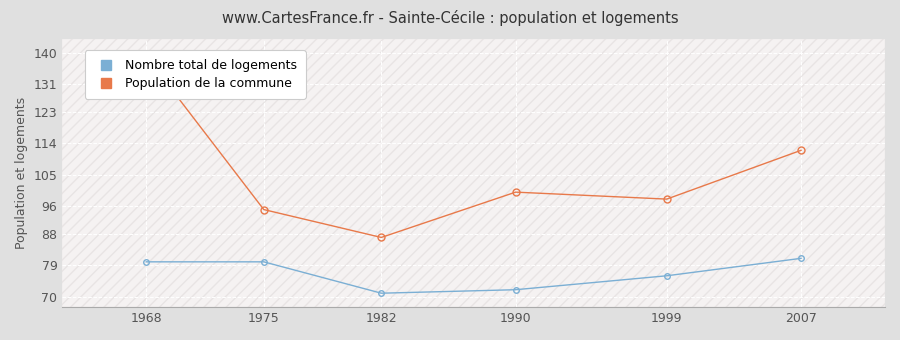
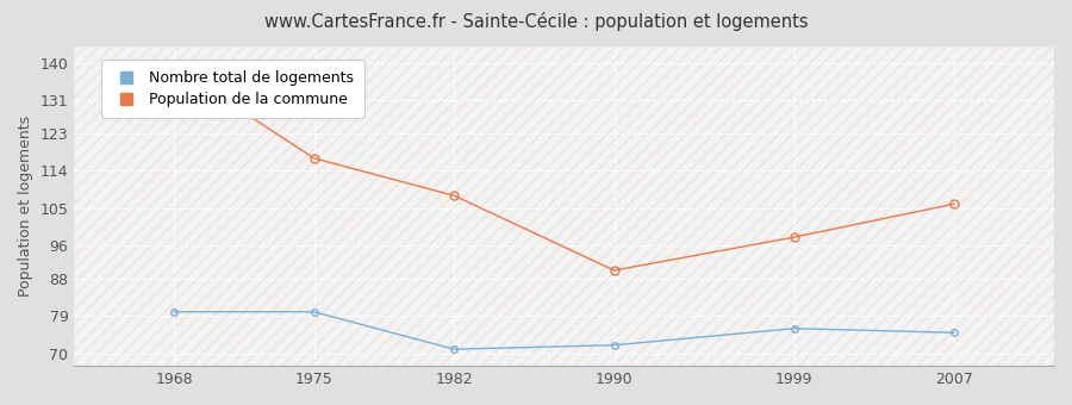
Population de la commune/1975: 95 -> 117
Population de la commune/1982: 87 -> 108
Population de la commune/1990: 100 -> 90
Nombre total de logements/2007: 81 -> 75
Population de la commune/2007: 112 -> 106
